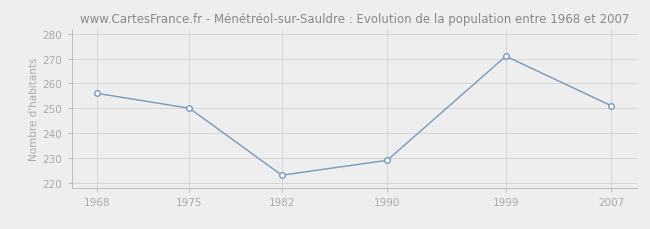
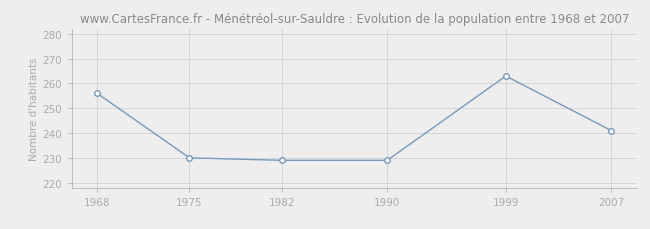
1975: 250 -> 230
1982: 223 -> 229
1999: 271 -> 263
2007: 251 -> 241
